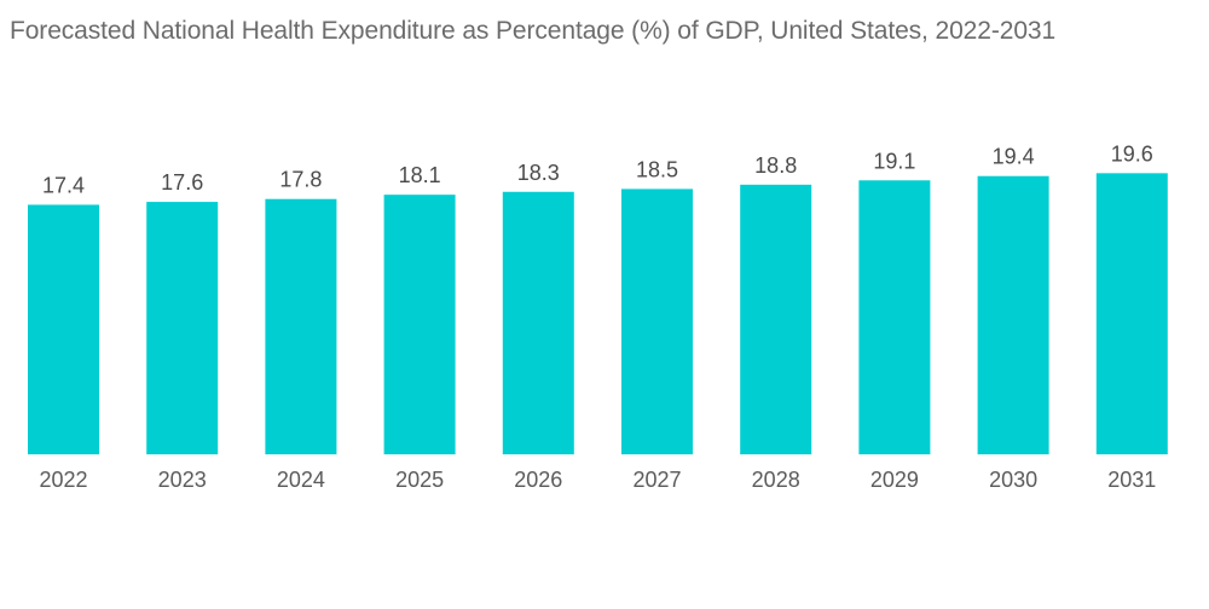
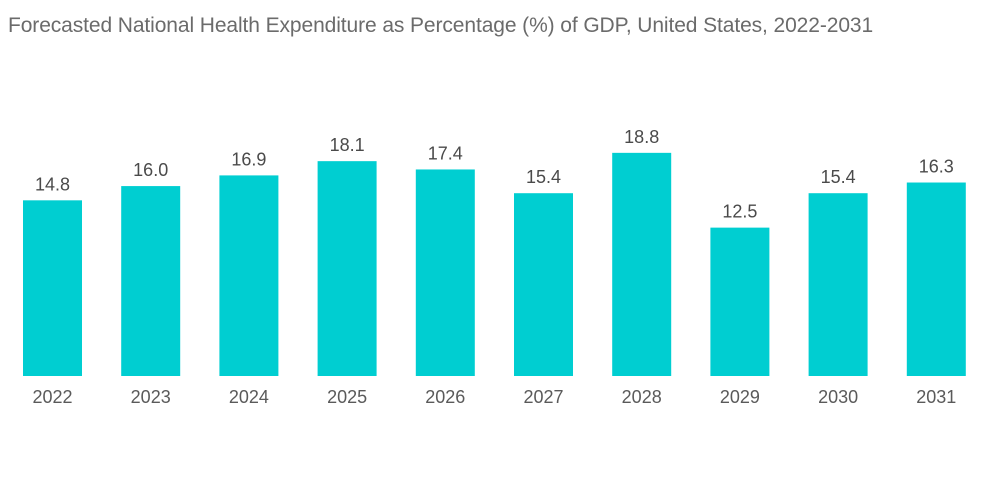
2022: 17.4 -> 14.8
2023: 17.6 -> 16.0
2024: 17.8 -> 16.9
2026: 18.3 -> 17.4
2027: 18.5 -> 15.4
2029: 19.1 -> 12.5
2030: 19.4 -> 15.4
2031: 19.6 -> 16.3
